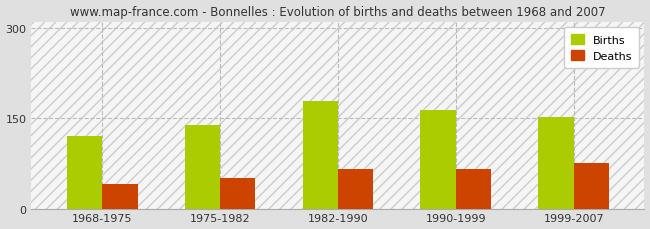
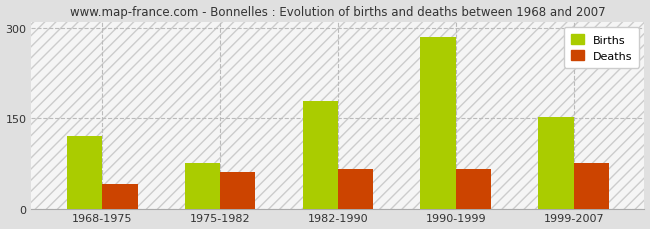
Births/1975-1982: 138 -> 76
Deaths/1975-1982: 50 -> 60
Births/1990-1999: 163 -> 284
